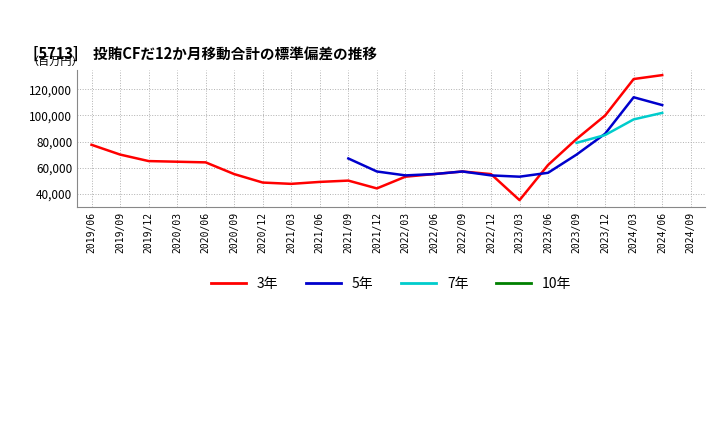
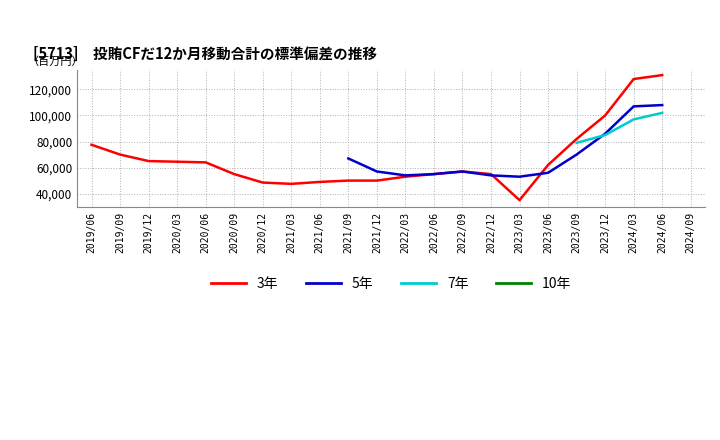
3年/2021/12: 44,000 -> 50,000
5年/2024/03: 114,000 -> 107,000
